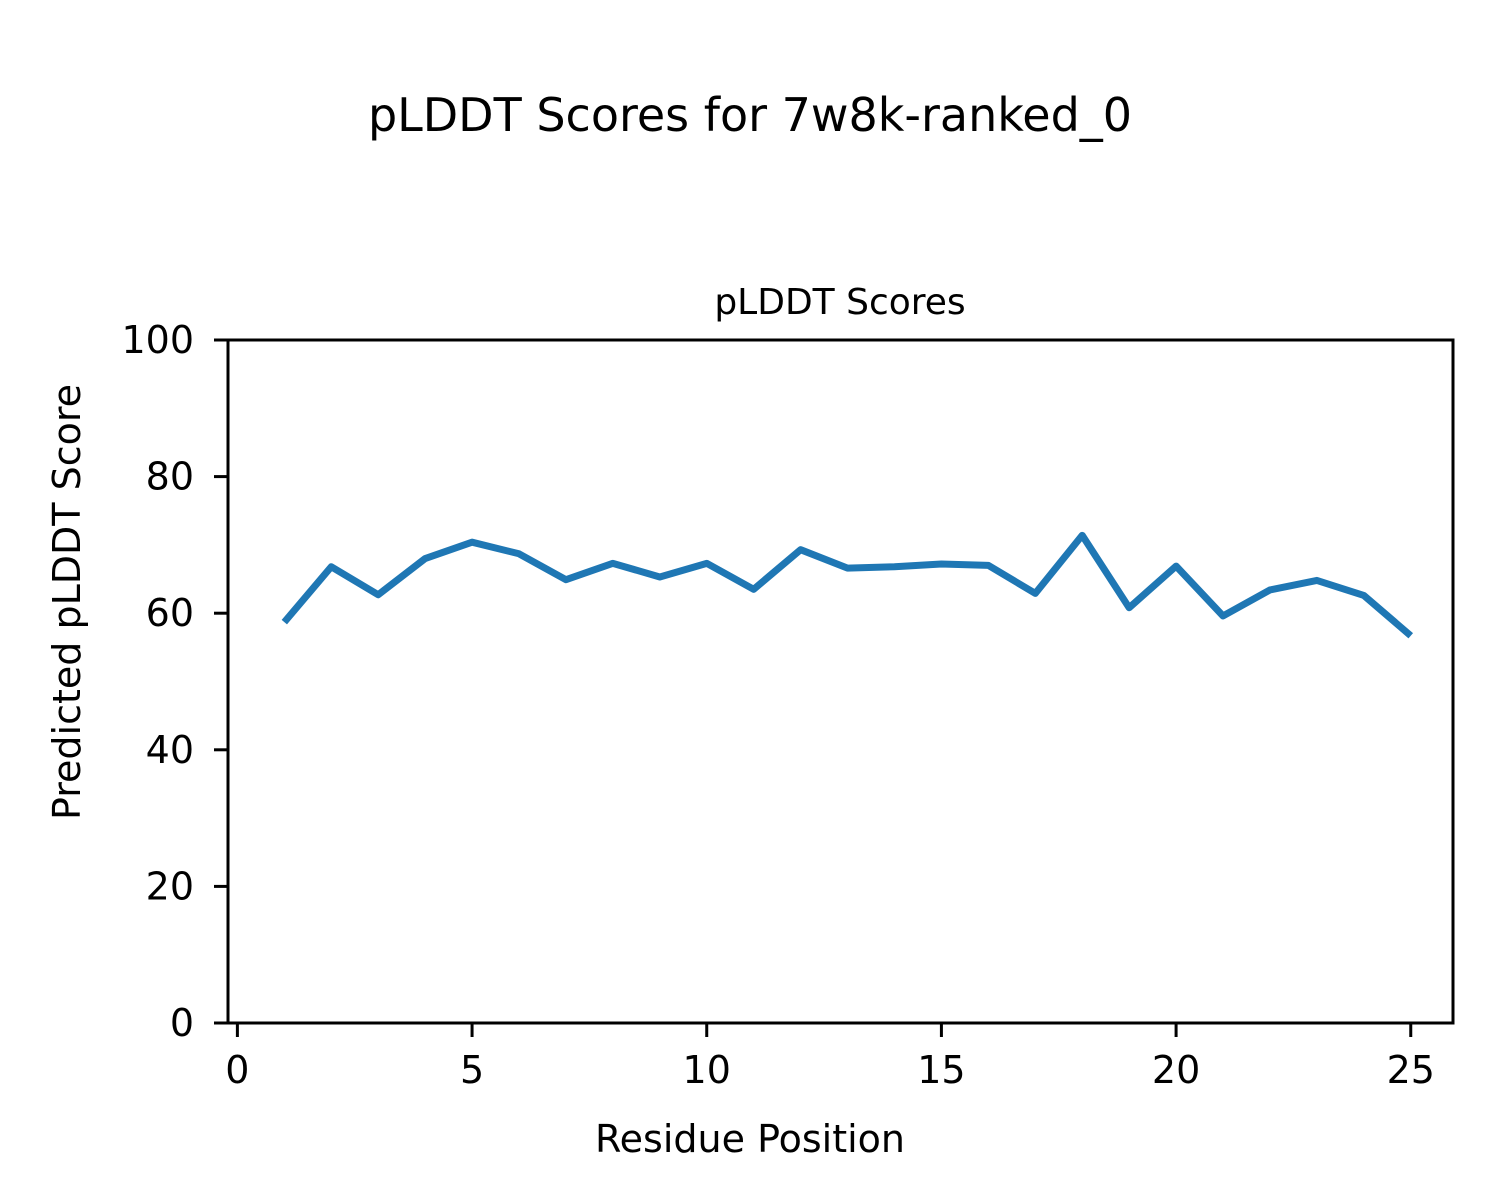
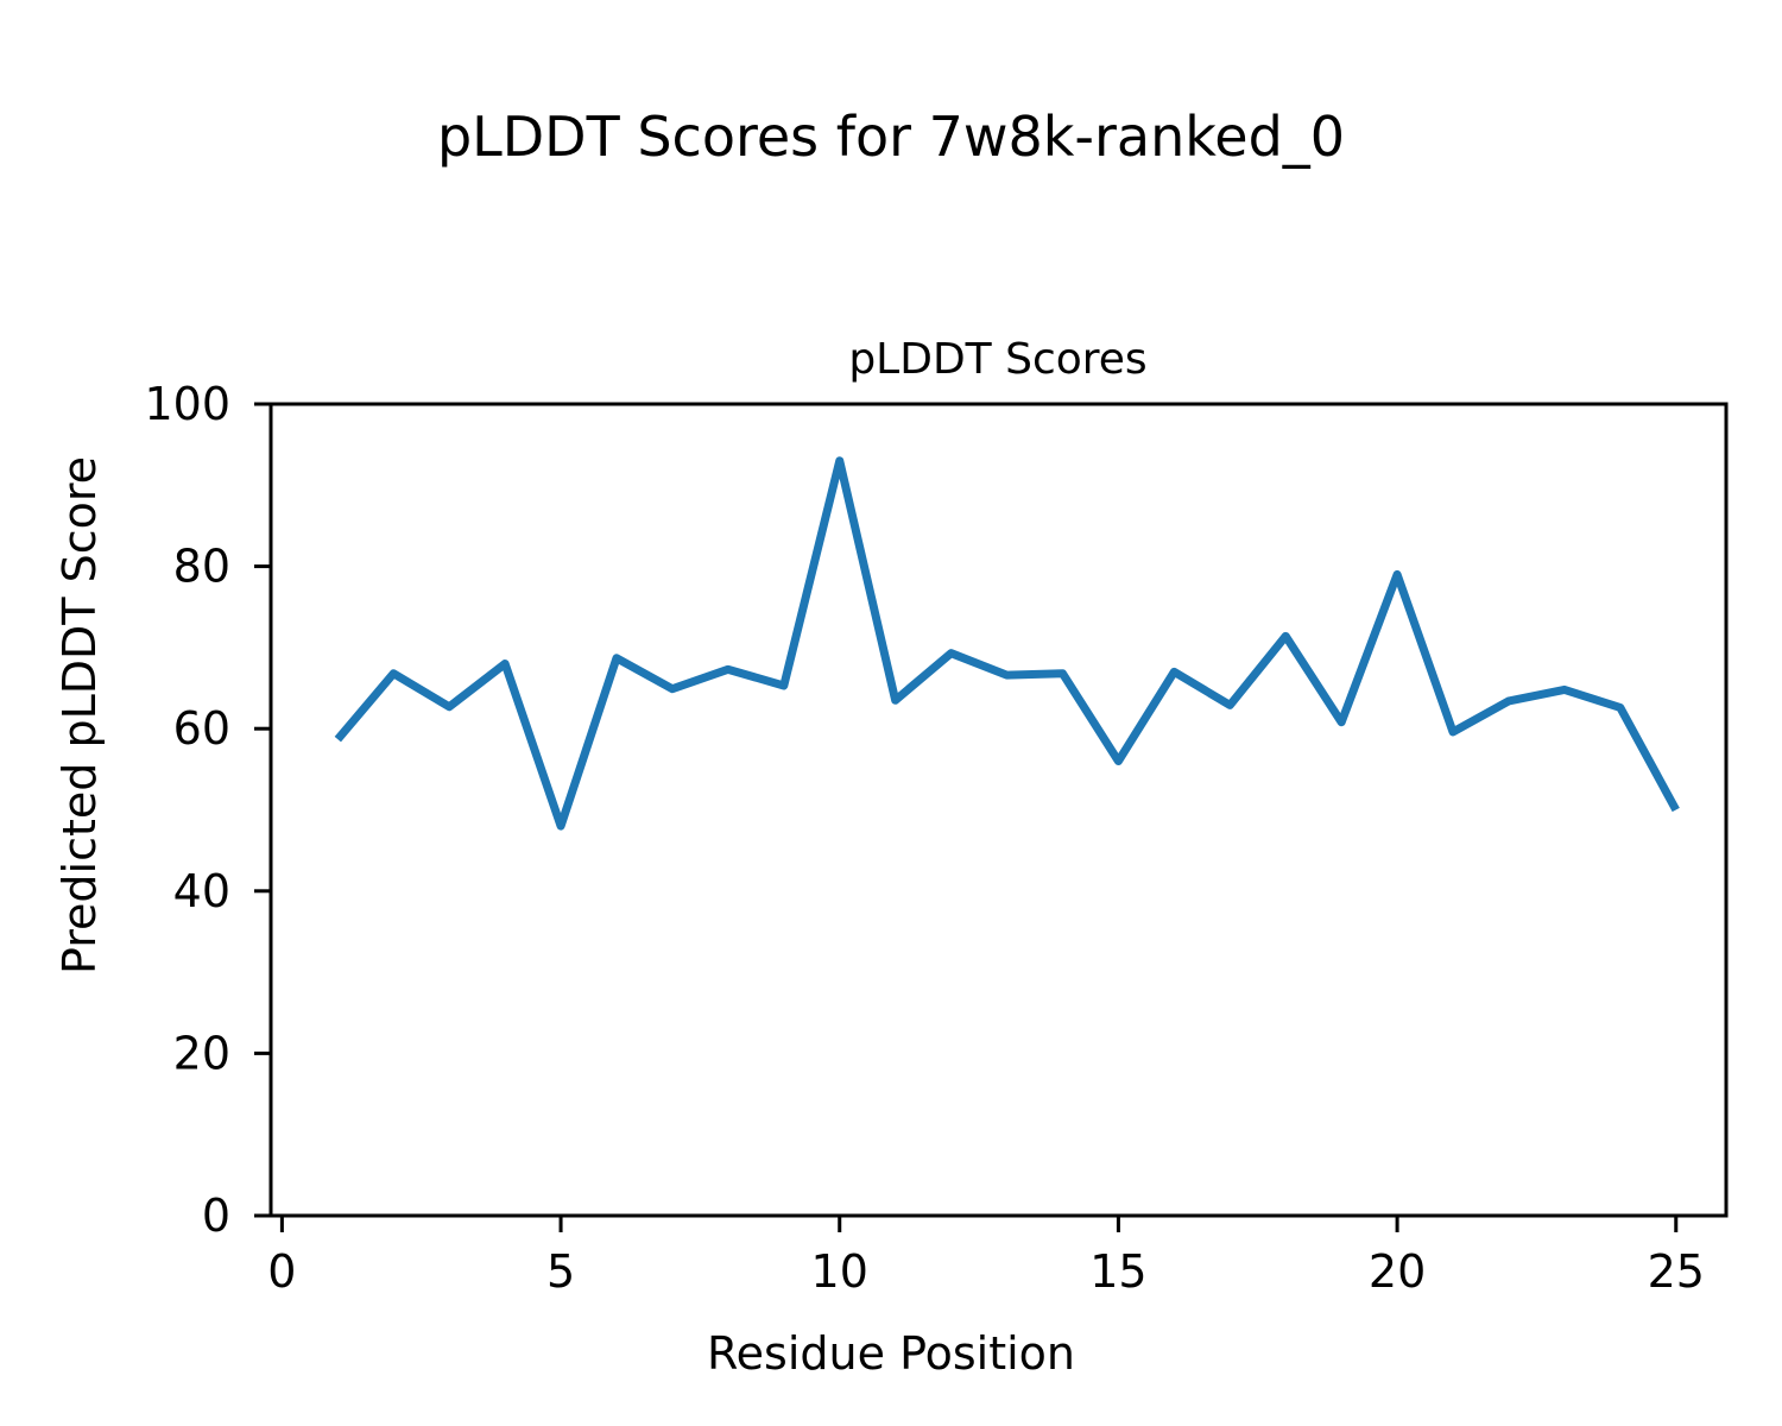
5: 70 -> 48
10: 67 -> 93
15: 67 -> 56
20: 67 -> 79
25: 57 -> 50
